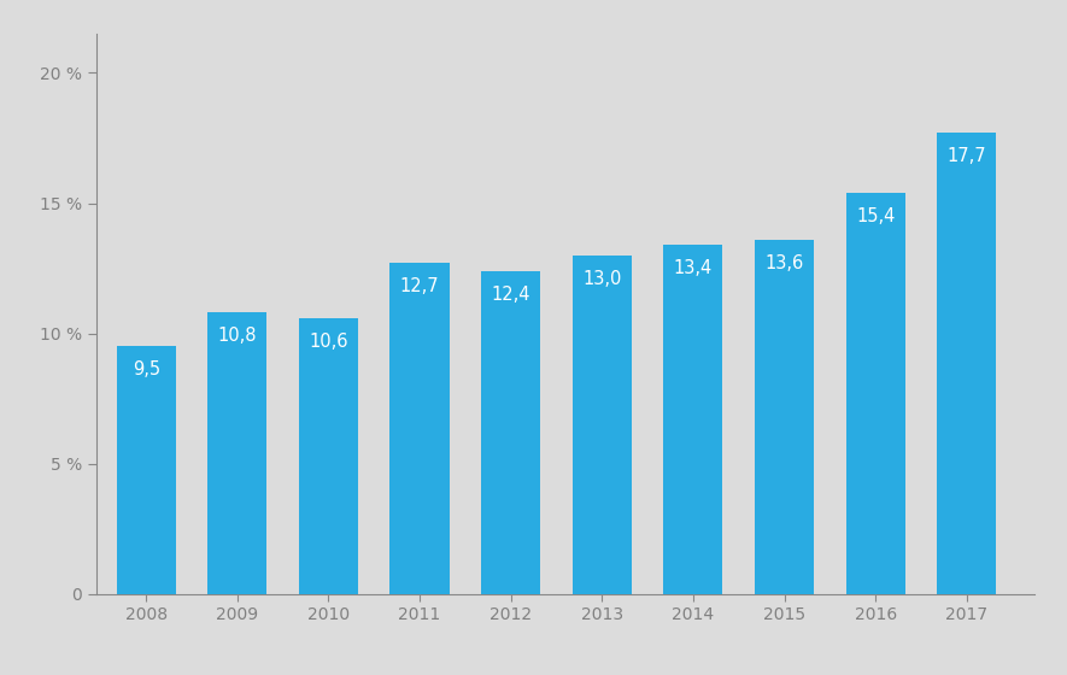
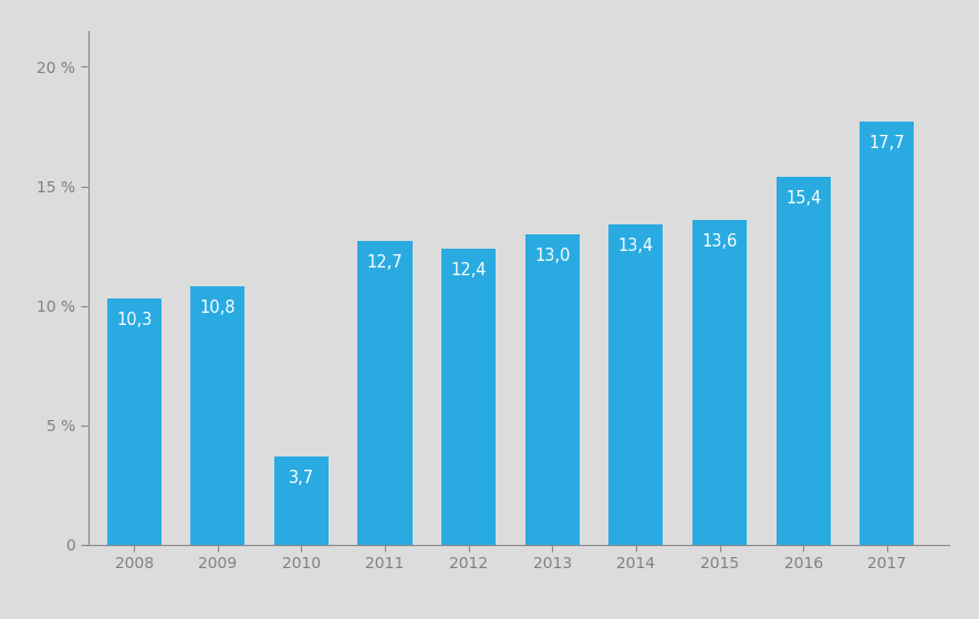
2008: 9,5 -> 10,3
2010: 10,6 -> 3,7
